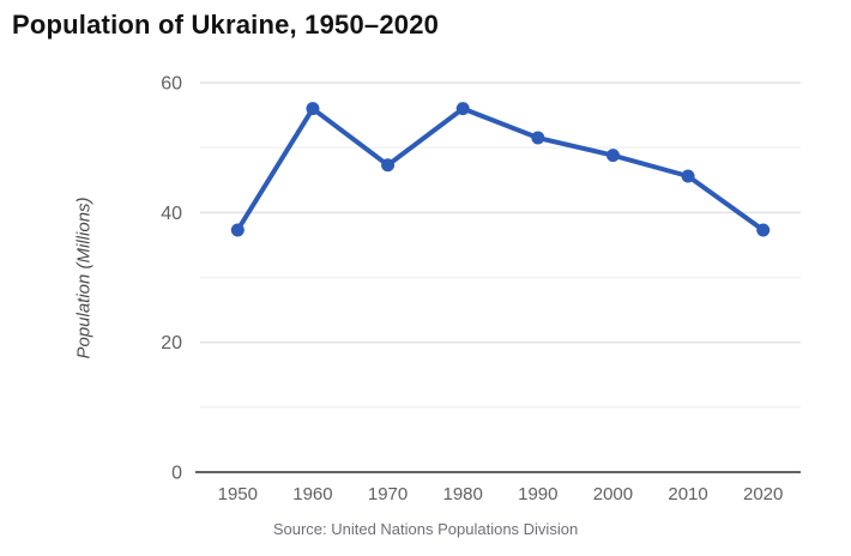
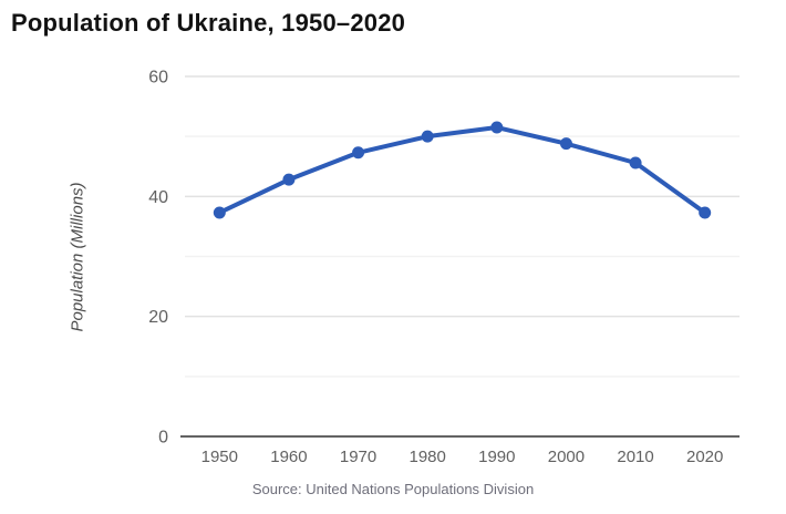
1960: 56 -> 43
1980: 56 -> 50
